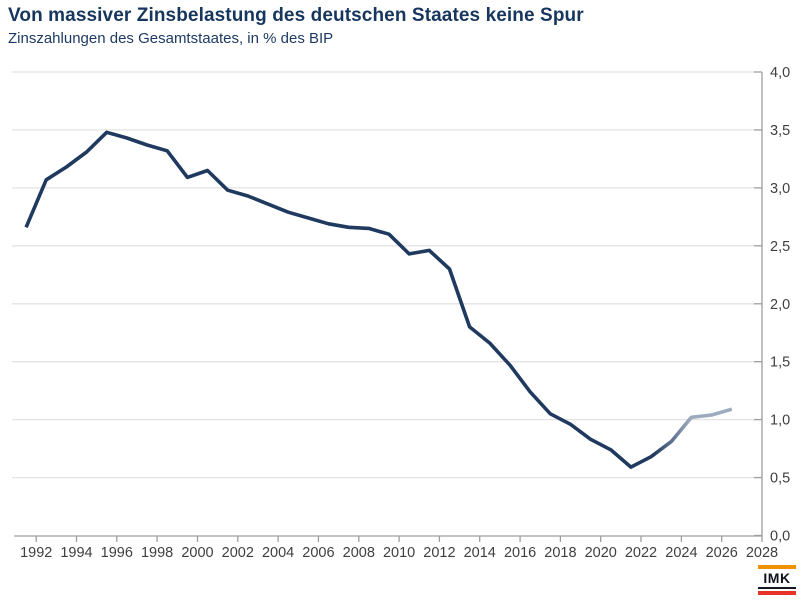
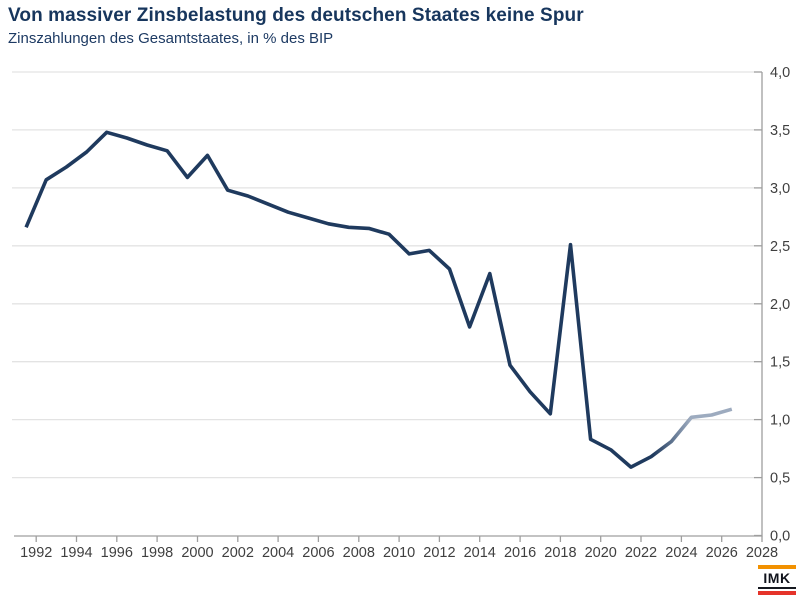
2000: 3,15 -> 3,28
2014: 1,66 -> 2,26
2018: 0,96 -> 2,51
